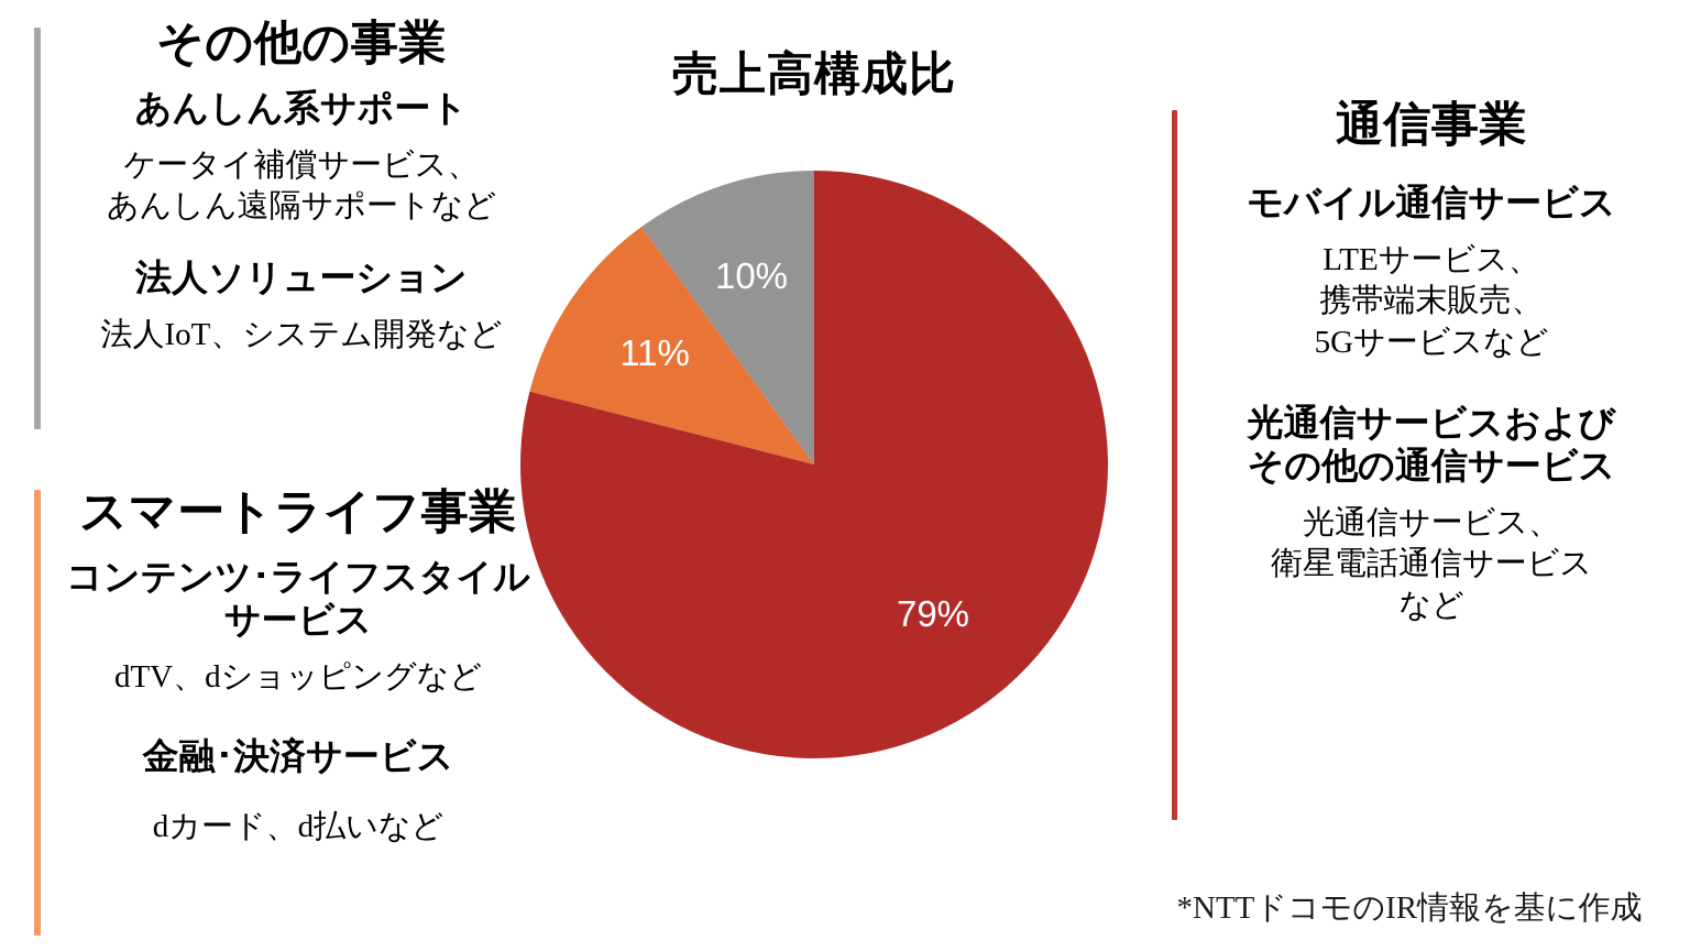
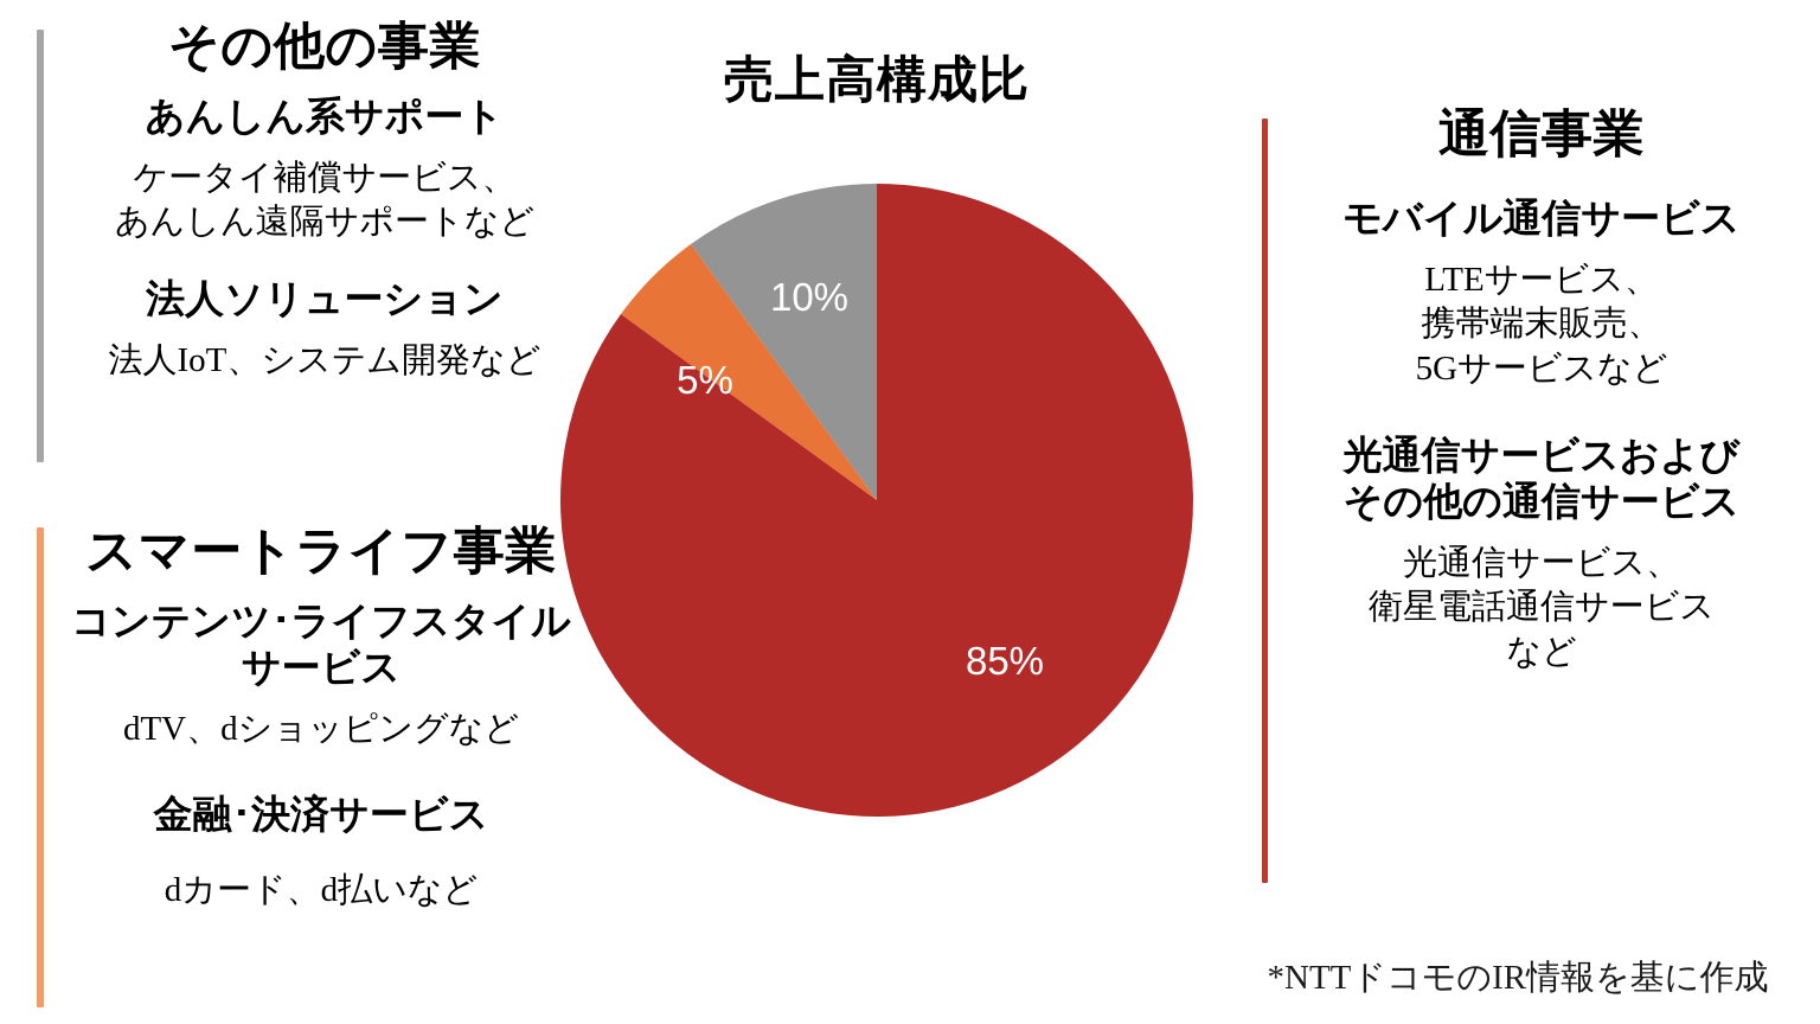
通信事業: 79% -> 85%
スマートライフ事業: 11% -> 5%
